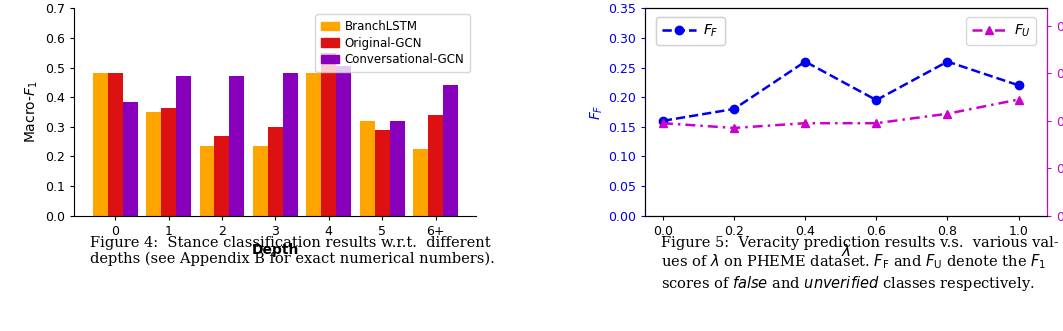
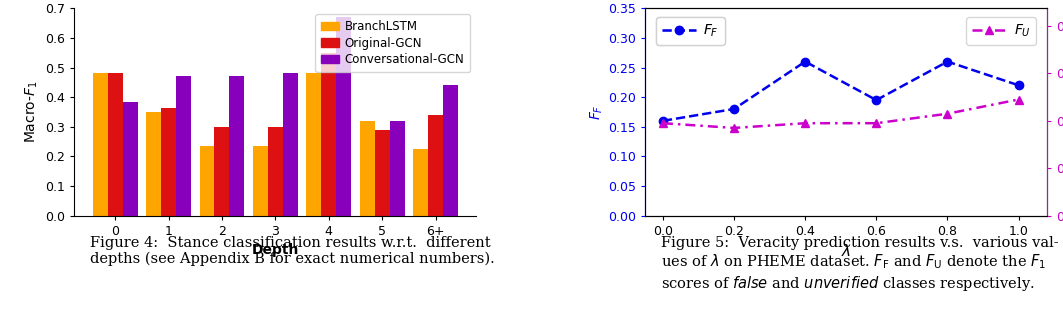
Original-GCN/2: 0.270 -> 0.300
Conversational-GCN/4: 0.505 -> 0.670
